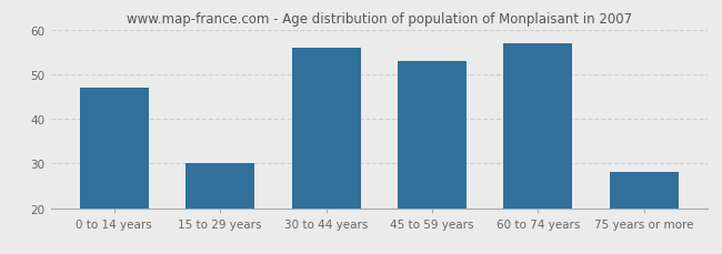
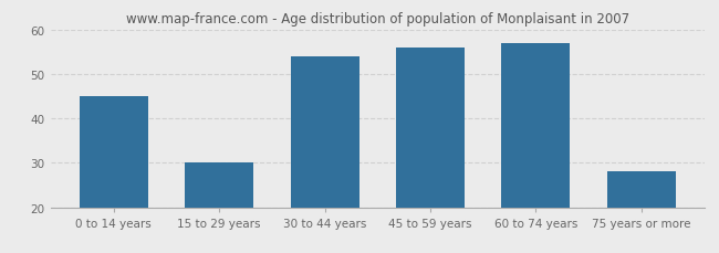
0 to 14 years: 47 -> 45
30 to 44 years: 56 -> 54
45 to 59 years: 53 -> 56
